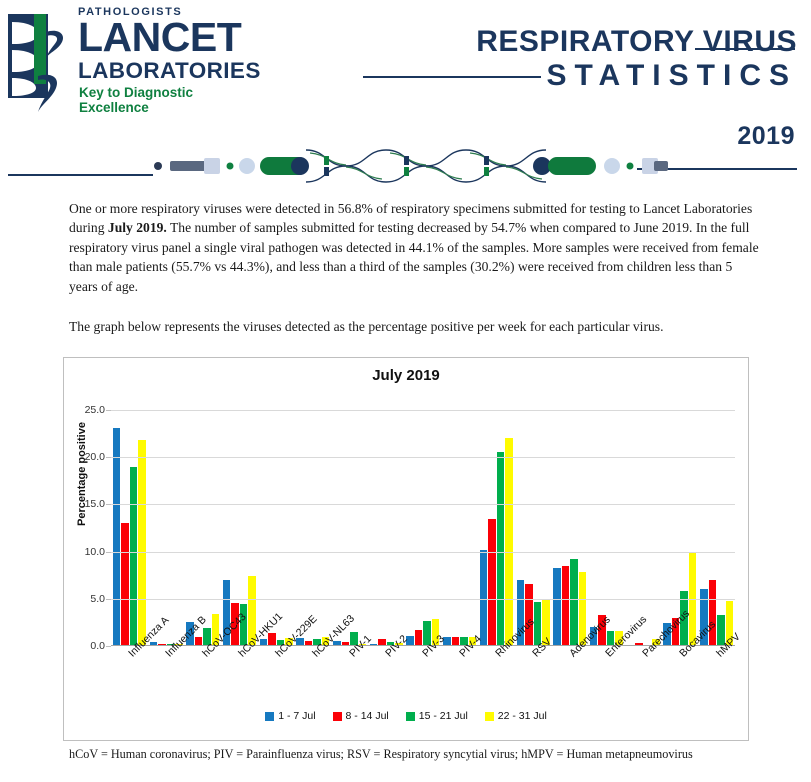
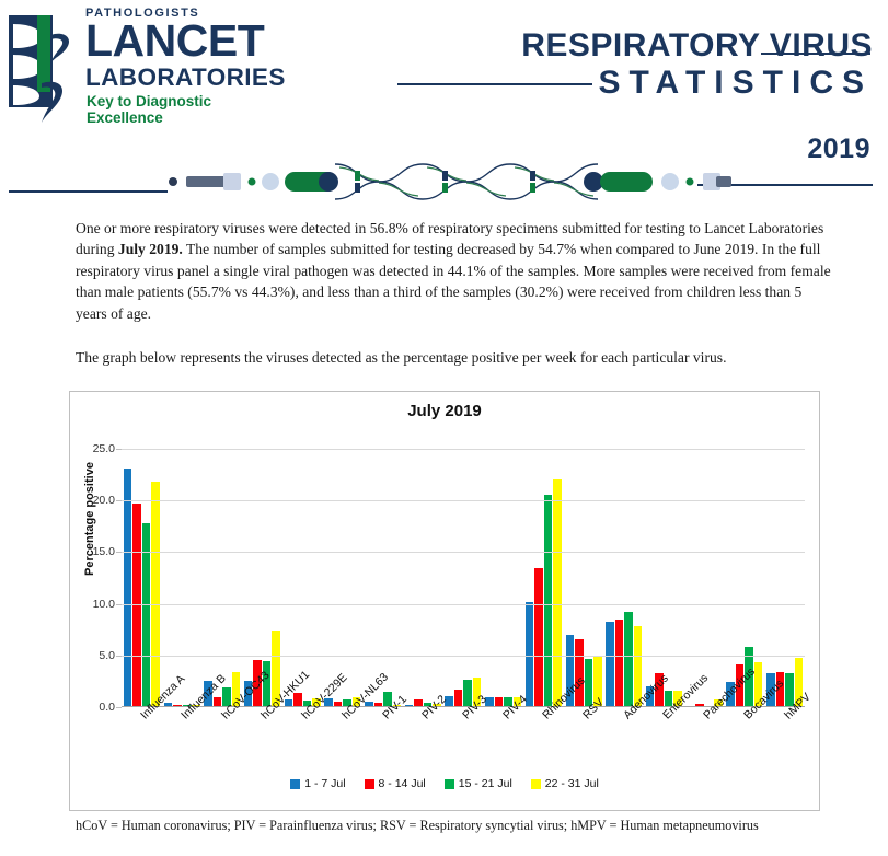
8 - 14 Jul/Influenza A: 13 -> 20
15 - 21 Jul/Influenza A: 19 -> 18
1 - 7 Jul/hCoV-HKU1: 7 -> 2
8 - 14 Jul/Bocavirus: 3 -> 4
22 - 31 Jul/Bocavirus: 10 -> 4
1 - 7 Jul/hMPV: 6 -> 3
8 - 14 Jul/hMPV: 7 -> 3
